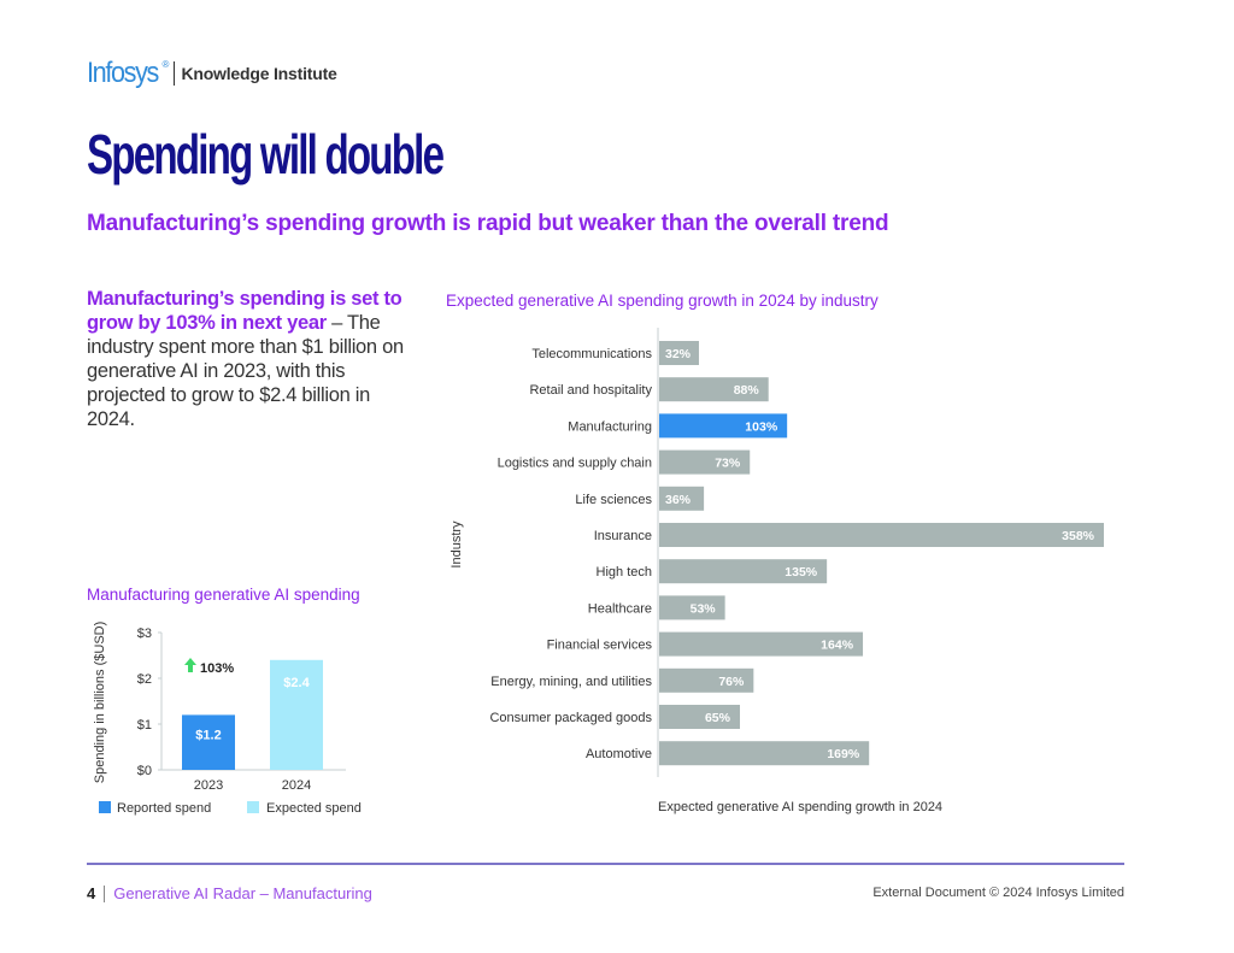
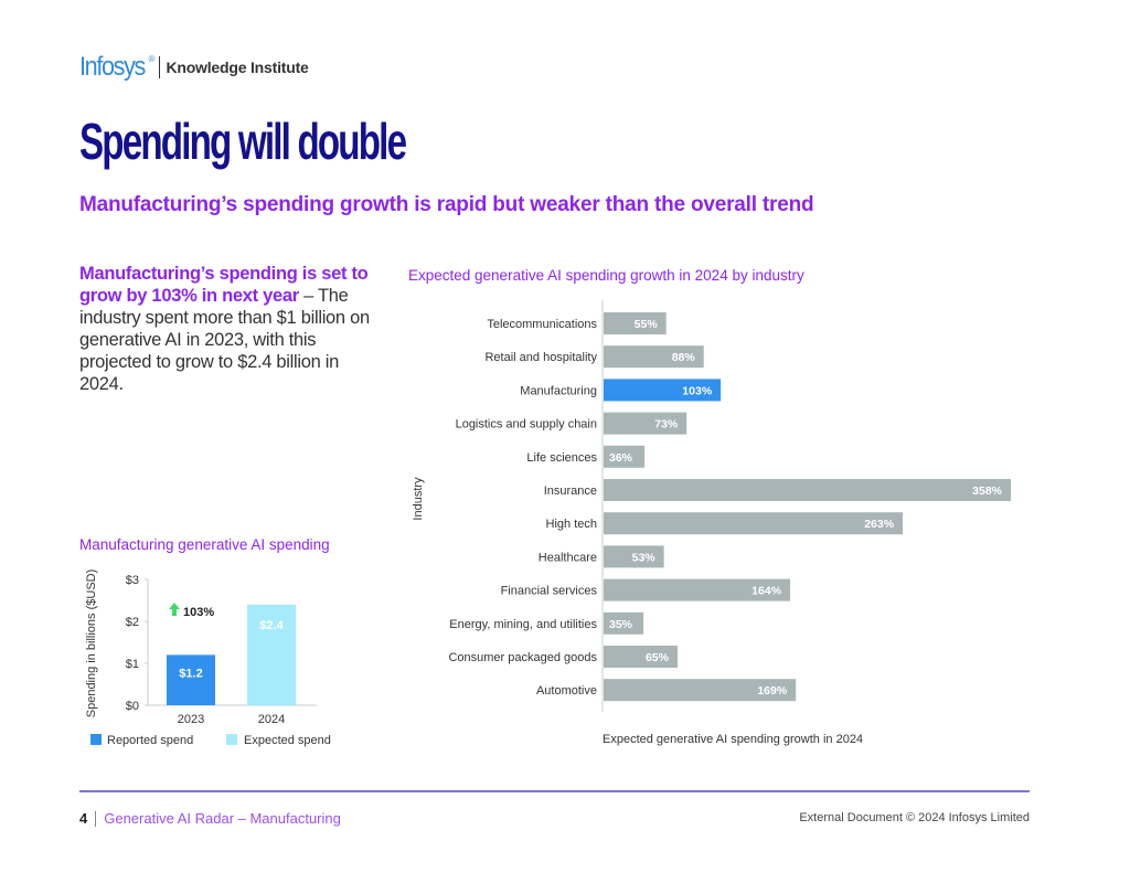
Expected generative AI spending growth in 2024 by industry/Telecommunications: 32% -> 55%
Expected generative AI spending growth in 2024 by industry/High tech: 135% -> 263%
Expected generative AI spending growth in 2024 by industry/Energy, mining, and utilities: 76% -> 35%
